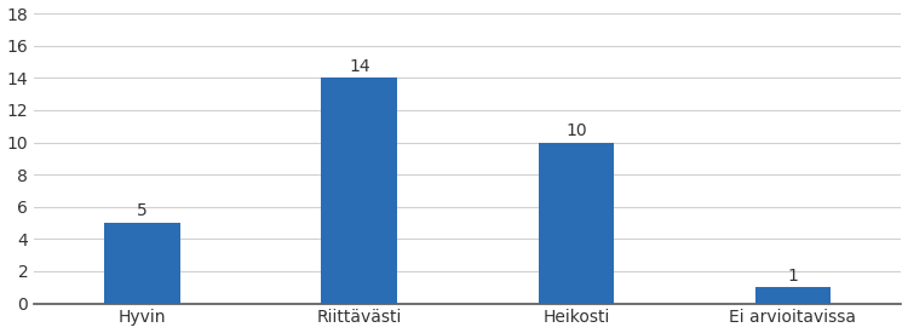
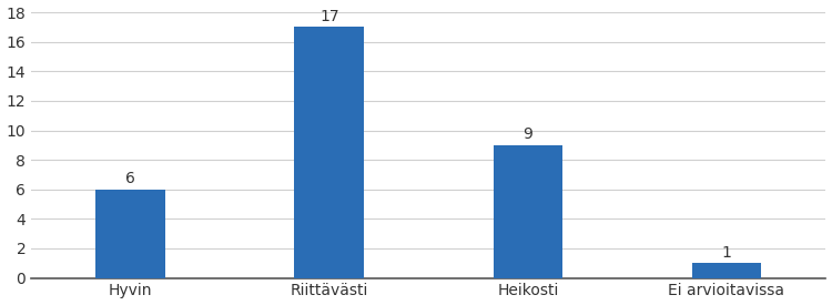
Hyvin: 5 -> 6
Riittävästi: 14 -> 17
Heikosti: 10 -> 9
